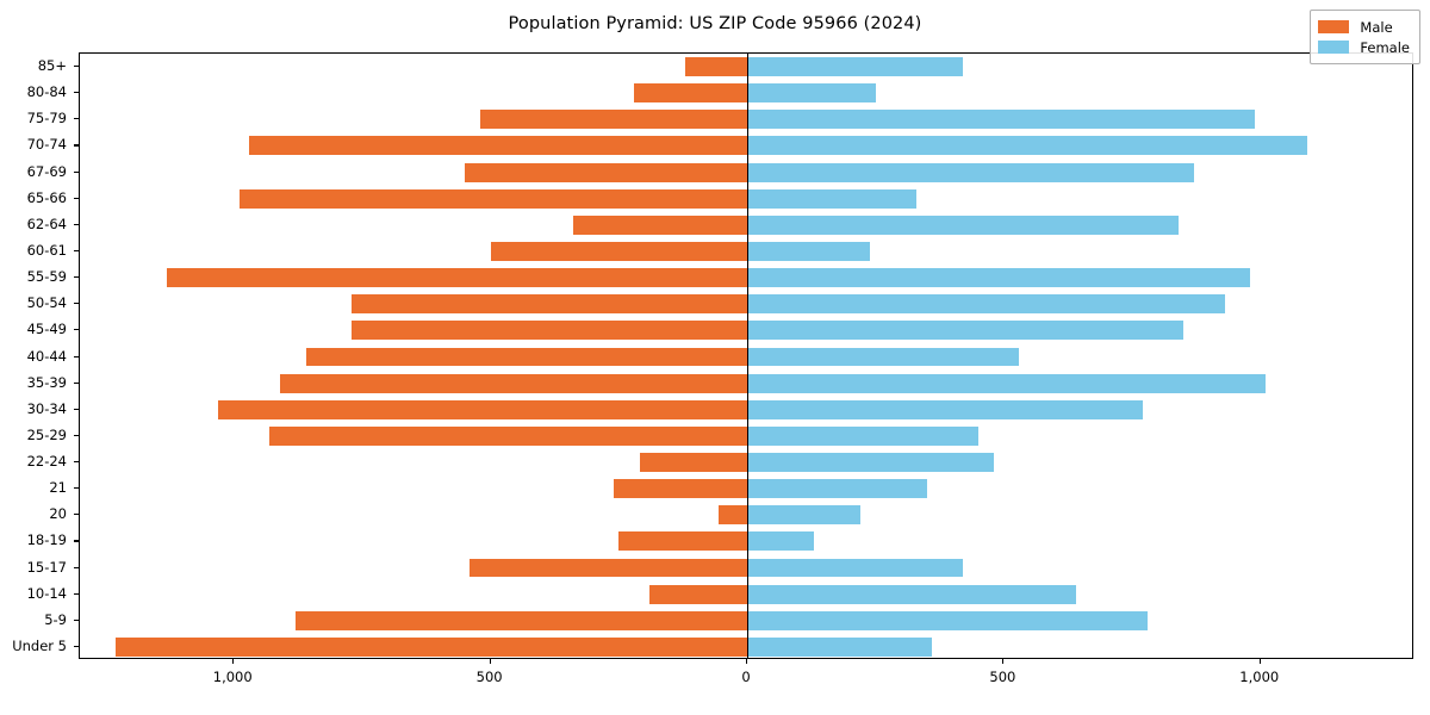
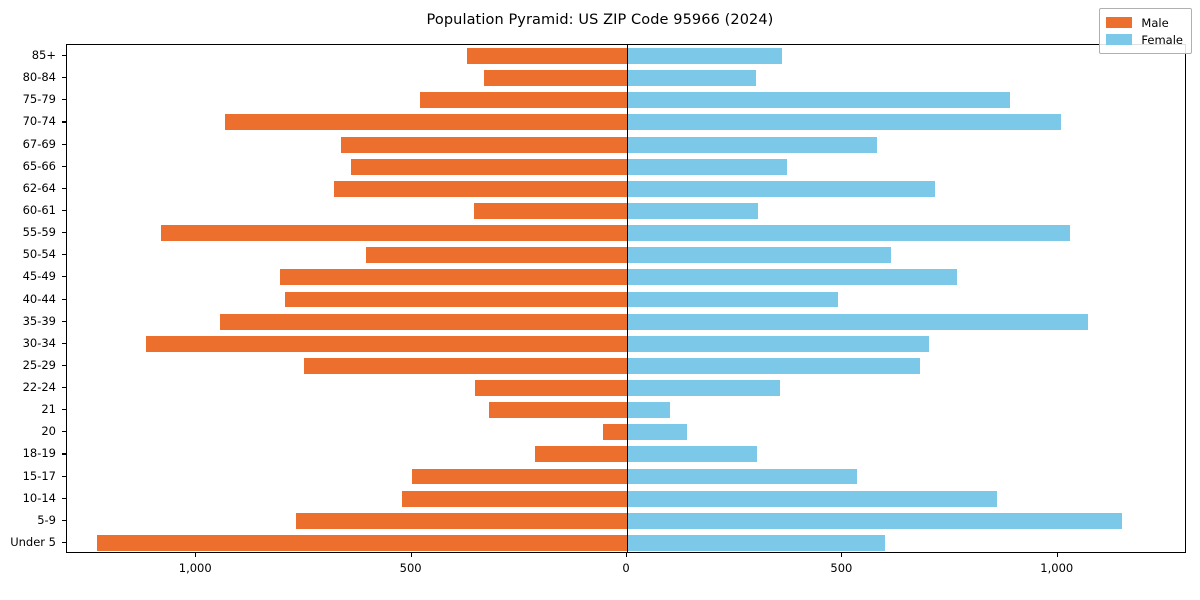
Male/85+: 120 -> 370
Female/85+: 420 -> 360
Male/80-84: 220 -> 330
Female/80-84: 250 -> 300
Male/75-79: 520 -> 480
Female/75-79: 990 -> 890
Male/70-74: 970 -> 930
Female/70-74: 1090 -> 1010
Male/67-69: 550 -> 660
Female/67-69: 870 -> 580
Male/65-66: 990 -> 640
Female/65-66: 330 -> 370
Male/62-64: 340 -> 680
Female/62-64: 840 -> 720
Male/60-61: 500 -> 360
Female/60-61: 240 -> 300
Male/55-59: 1130 -> 1080
Female/55-59: 980 -> 1030
Male/50-54: 770 -> 610
Female/50-54: 930 -> 610
Male/45-49: 770 -> 810
Female/45-49: 850 -> 770
Male/40-44: 860 -> 800
Female/40-44: 530 -> 490
Male/35-39: 910 -> 940
Female/35-39: 1010 -> 1070
Male/30-34: 1030 -> 1120
Female/30-34: 770 -> 700
Male/25-29: 930 -> 750
Female/25-29: 450 -> 680
Male/22-24: 210 -> 350
Female/22-24: 480 -> 360
Male/21: 260 -> 320
Female/21: 350 -> 100
Female/20: 220 -> 140
Male/18-19: 250 -> 210
Female/18-19: 130 -> 300
Male/15-17: 540 -> 500
Female/15-17: 420 -> 530
Male/10-14: 190 -> 520
Female/10-14: 640 -> 860
Male/5-9: 880 -> 770
Female/5-9: 780 -> 1150
Female/Under 5: 360 -> 600
